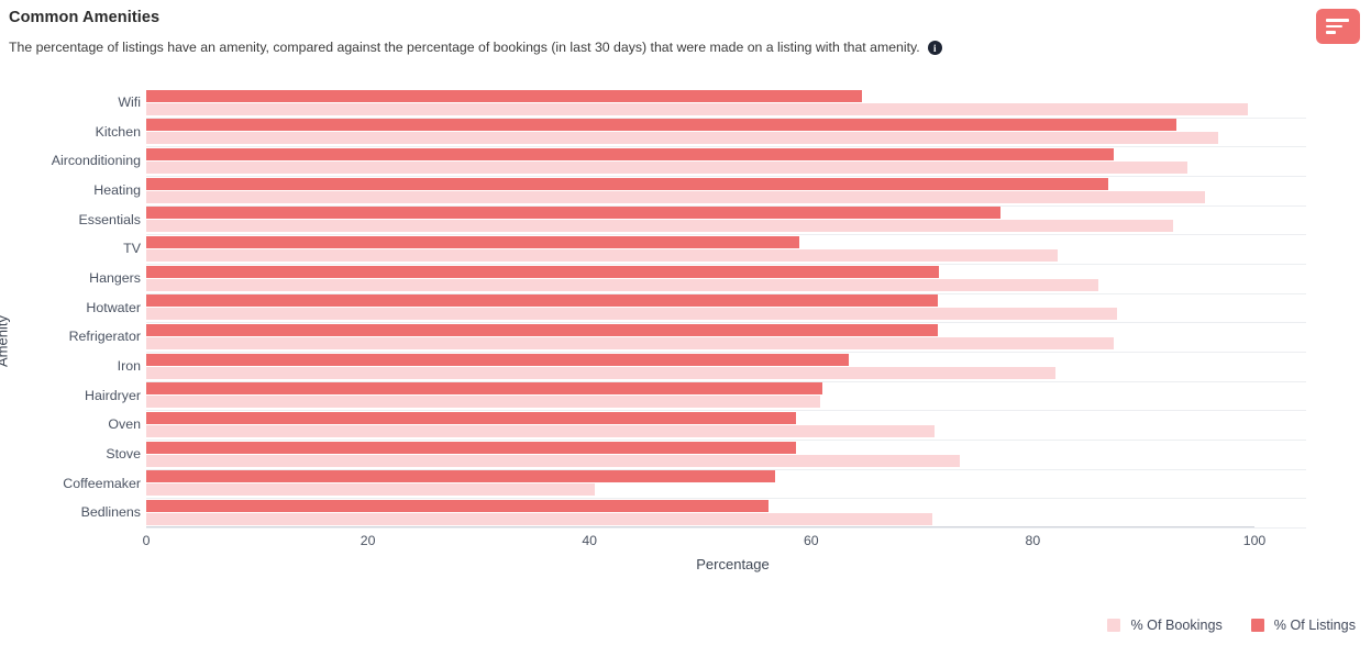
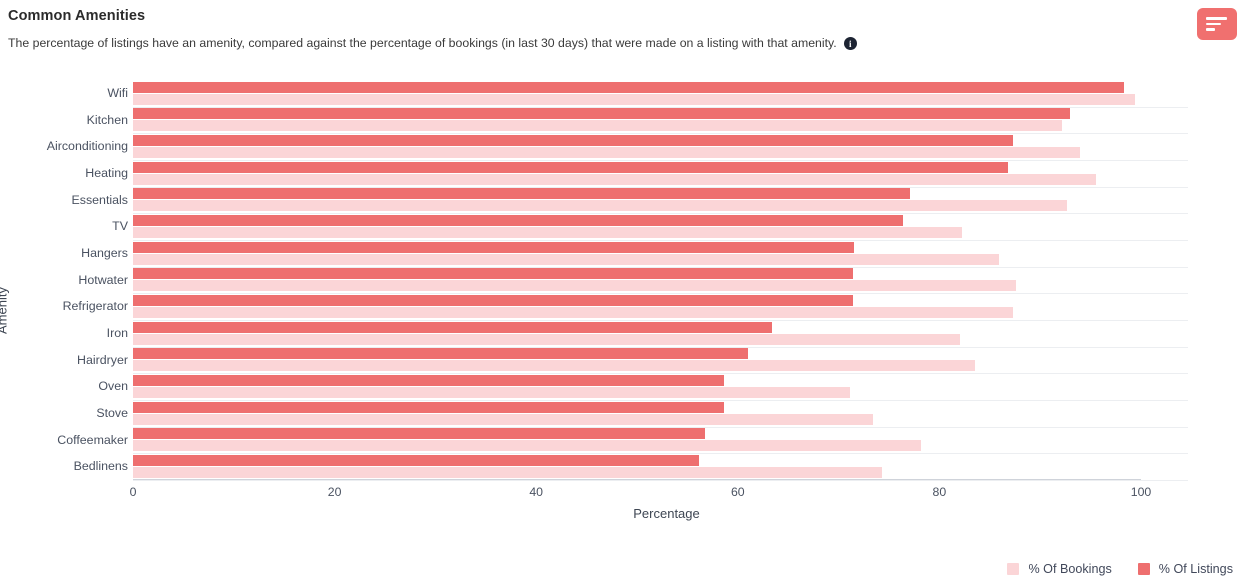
% Of Listings/Wifi: 64.6 -> 98.3
% Of Bookings/Kitchen: 96.7 -> 92.2
% Of Listings/TV: 58.9 -> 76.4
% Of Bookings/Hairdryer: 60.8 -> 83.5
% Of Bookings/Coffeemaker: 40.5 -> 78.2
% Of Bookings/Bedlinens: 70.9 -> 74.3
